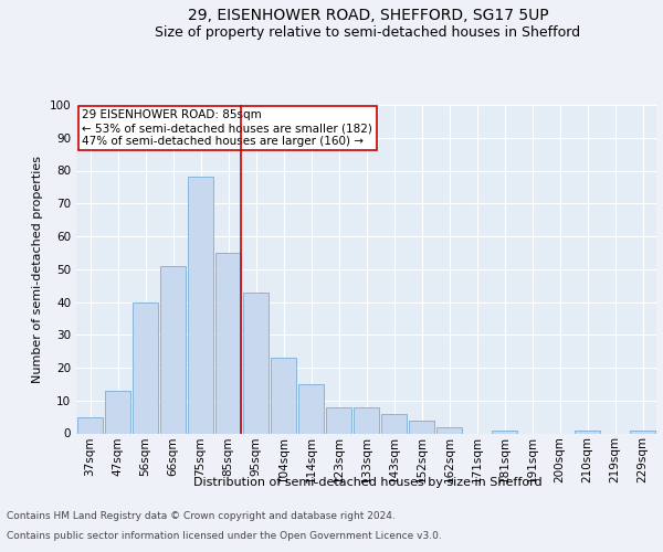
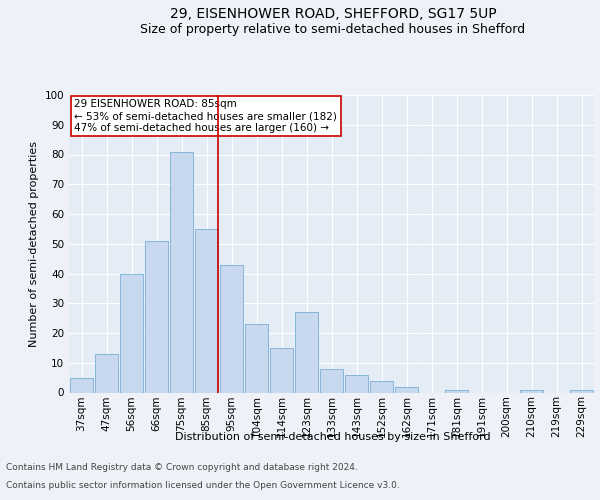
75sqm: 78 -> 81
123sqm: 8 -> 27
